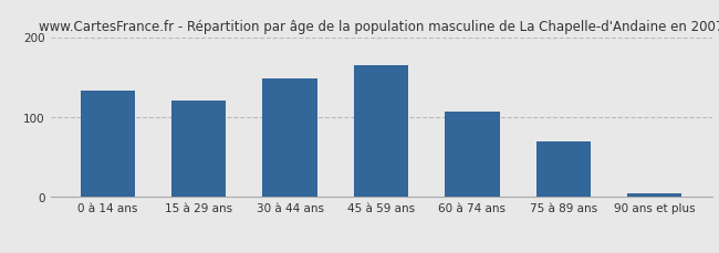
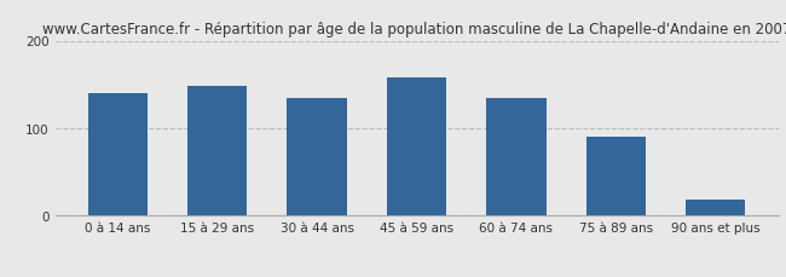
0 à 14 ans: 133 -> 140
15 à 29 ans: 121 -> 148
30 à 44 ans: 148 -> 134
45 à 59 ans: 165 -> 158
60 à 74 ans: 107 -> 134
75 à 89 ans: 70 -> 90
90 ans et plus: 5 -> 18
